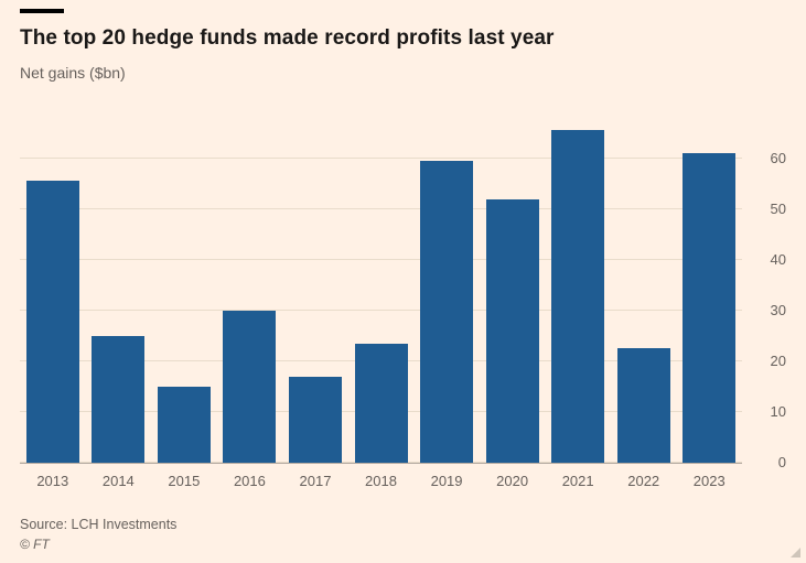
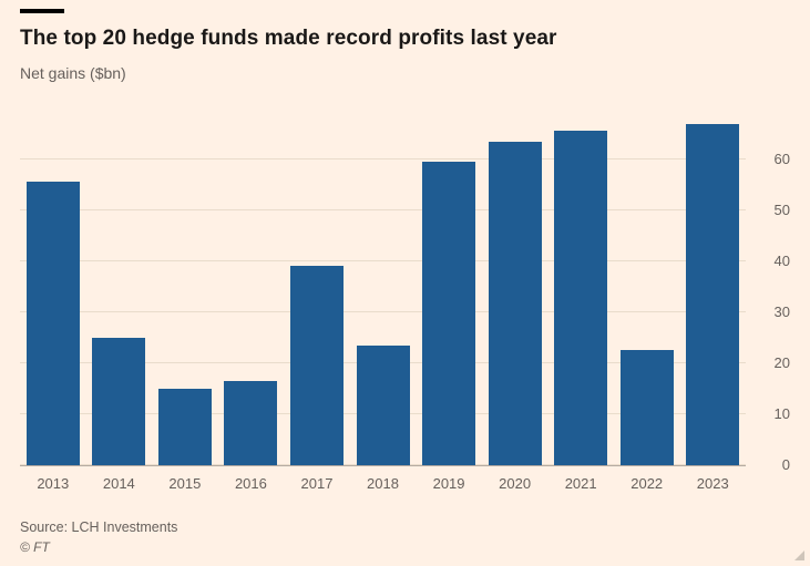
2016: 30 -> 16
2017: 17 -> 39
2020: 52 -> 64
2023: 61 -> 67
